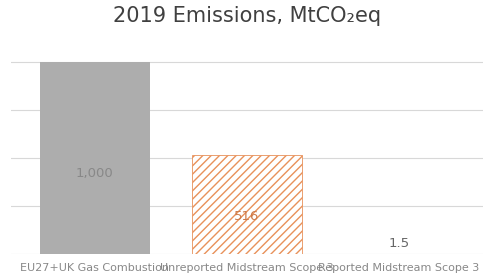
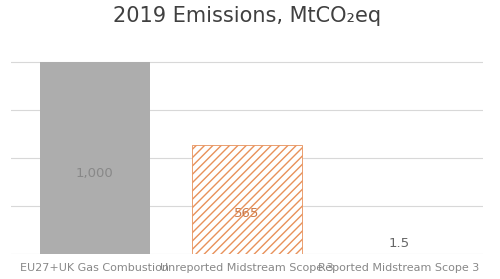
Unreported Midstream Scope 3: 516 -> 565
